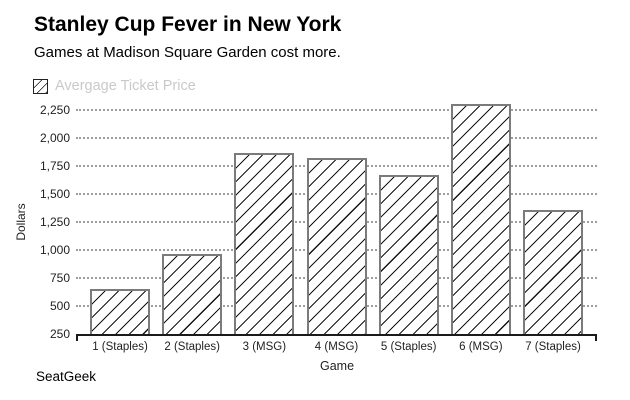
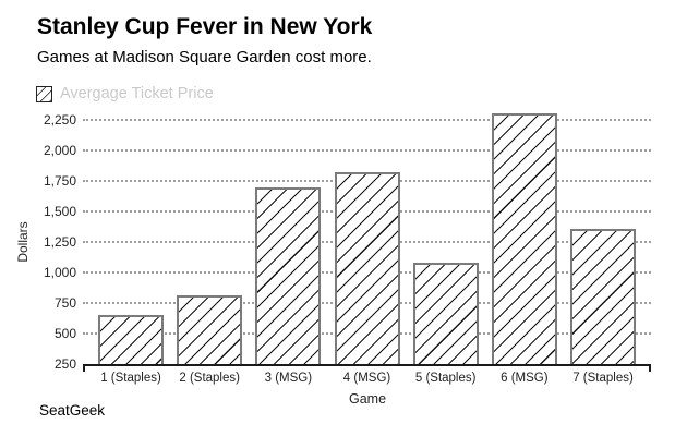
2 (Staples): 960 -> 810
3 (MSG): 1870 -> 1700
5 (Staples): 1670 -> 1080
